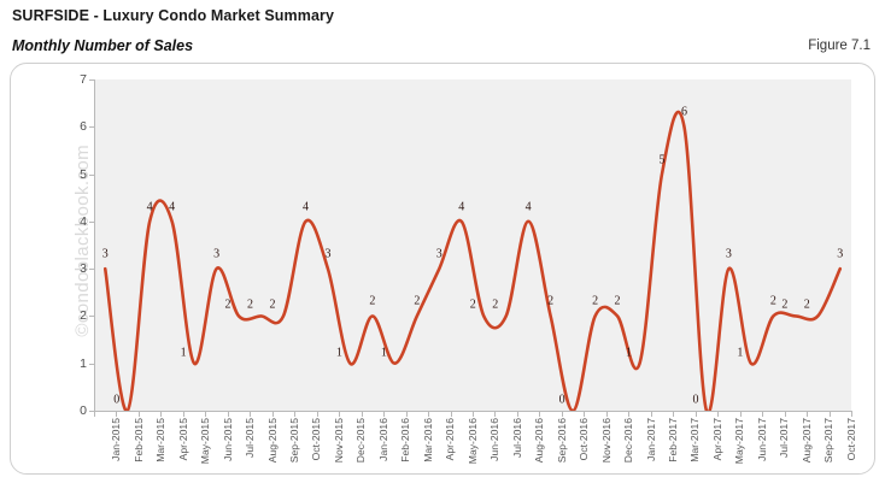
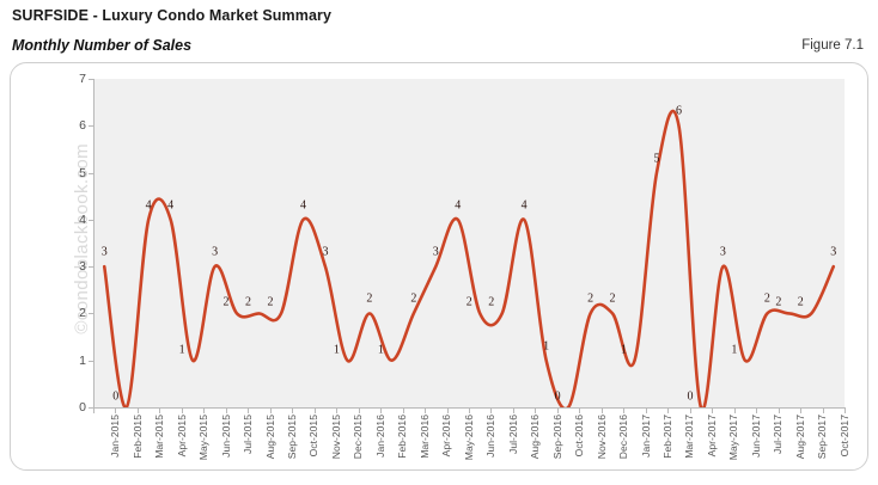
Sep-2016: 2 -> 1
